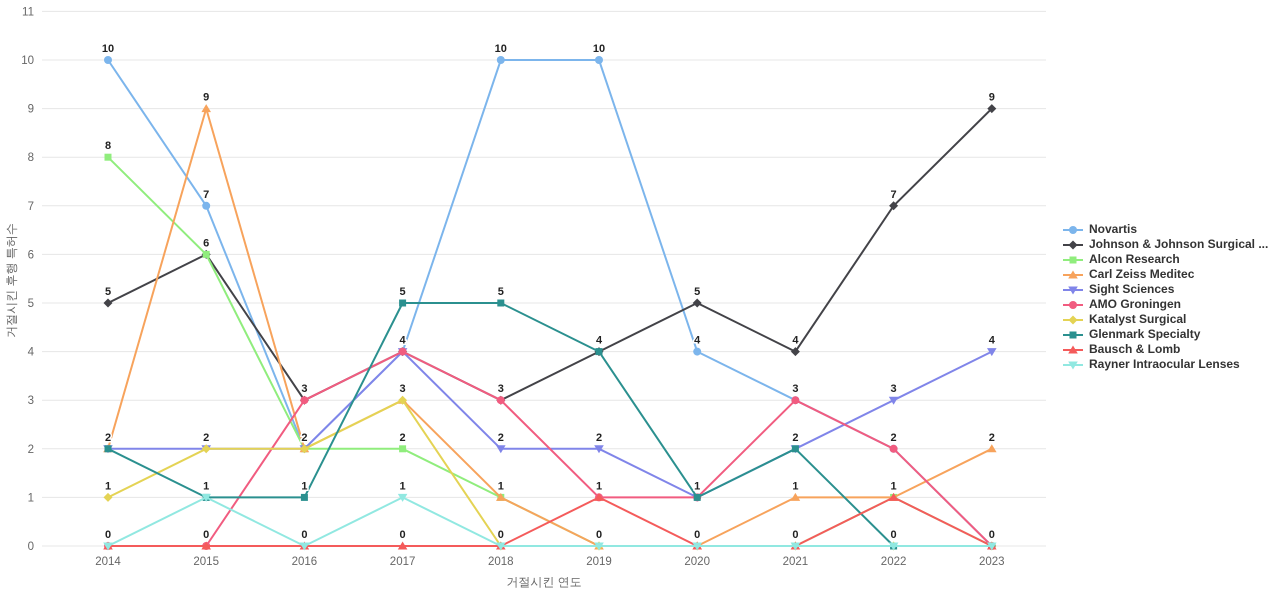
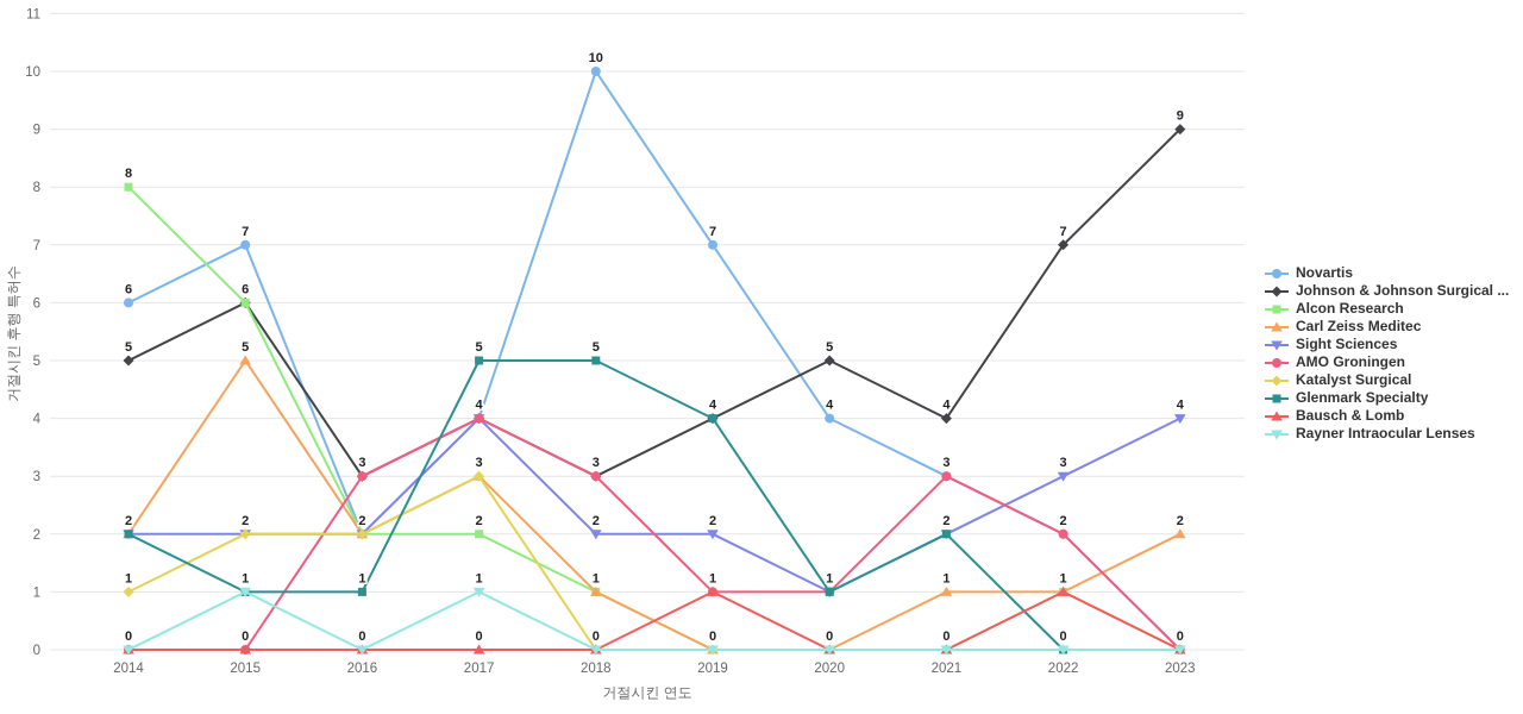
Novartis/2014: 10 -> 6
Carl Zeiss Meditec/2015: 9 -> 5
Novartis/2019: 10 -> 7
